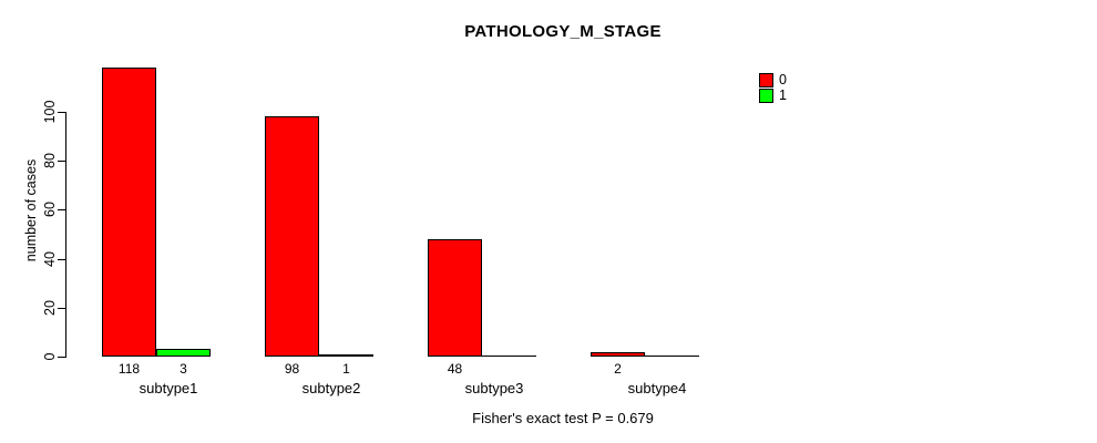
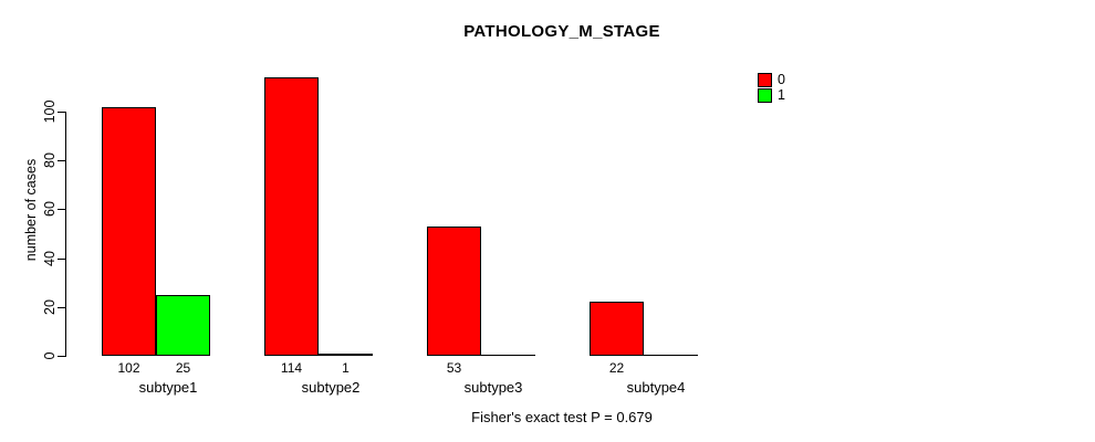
0/subtype1: 118 -> 102
1/subtype1: 3 -> 25
0/subtype2: 98 -> 114
0/subtype3: 48 -> 53
0/subtype4: 2 -> 22
